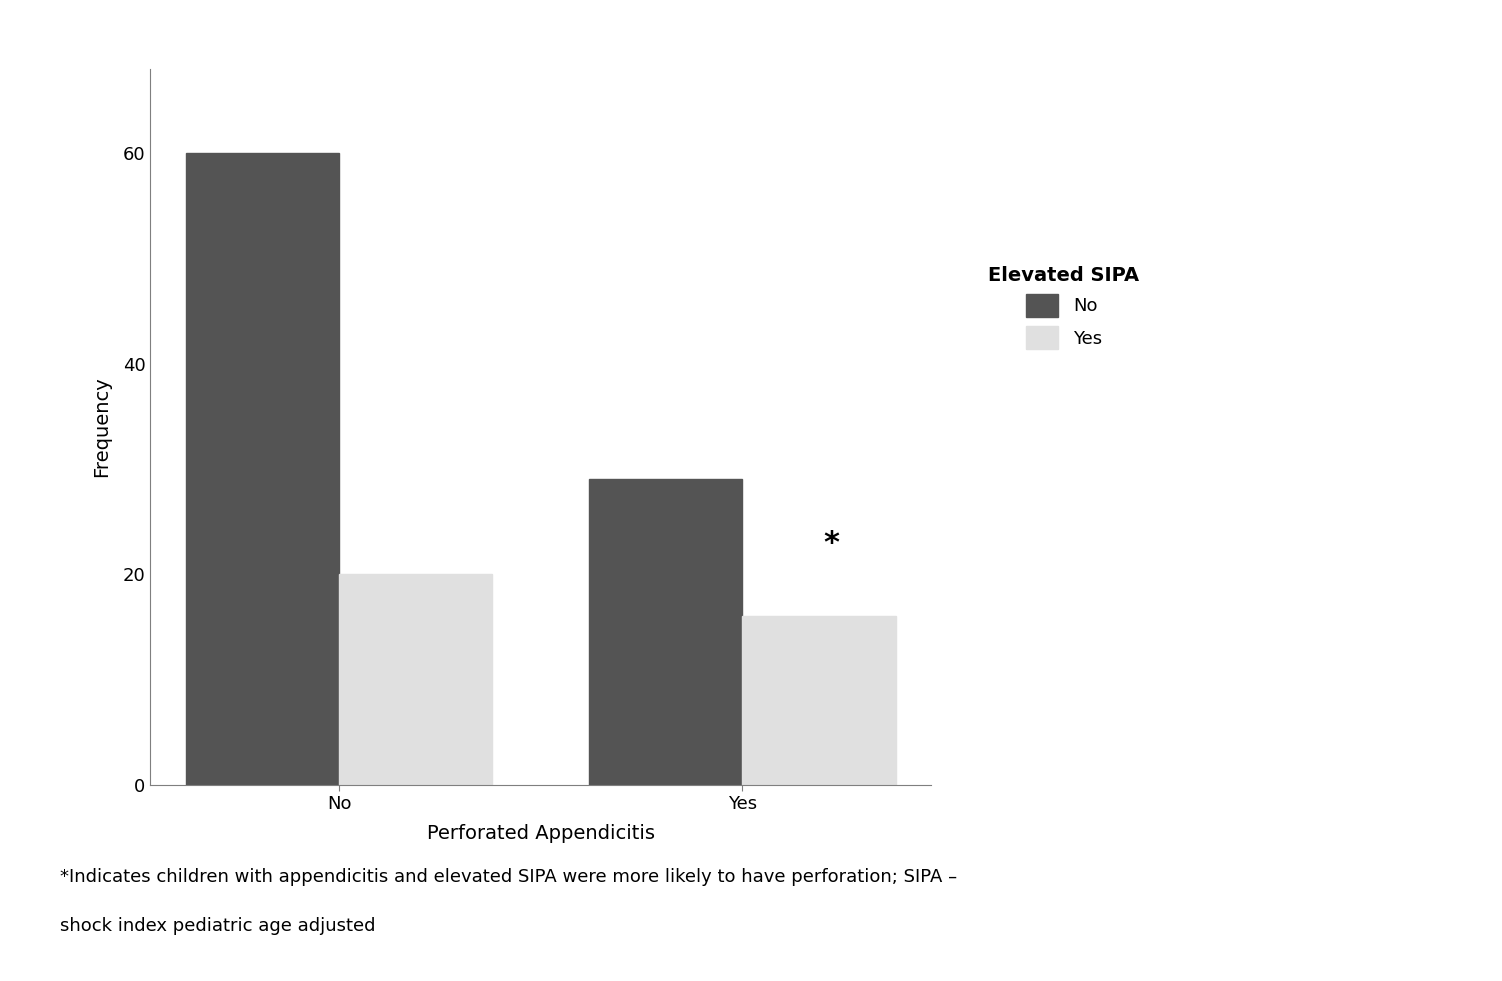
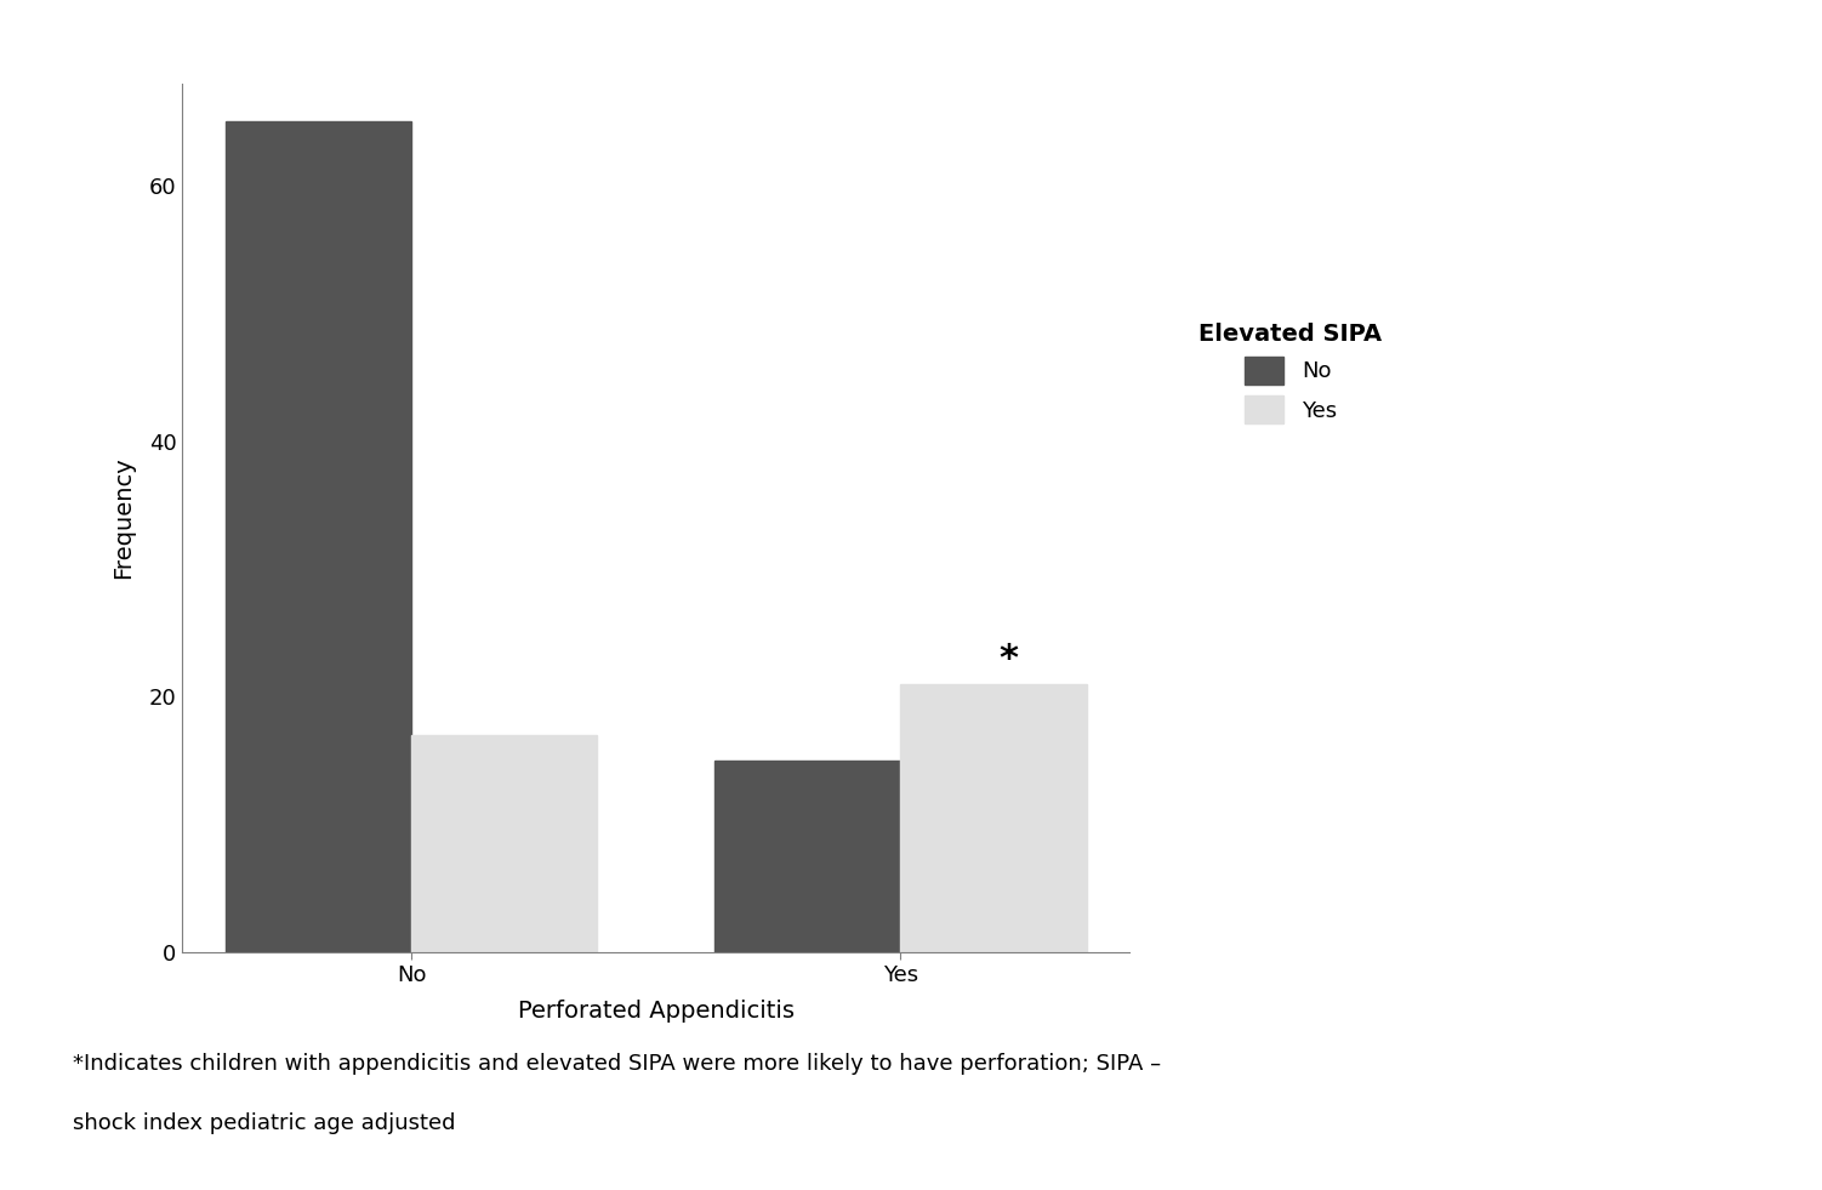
No/No: 60 -> 65
Yes/No: 20 -> 17
No/Yes: 29 -> 15
Yes/Yes: 16 -> 21
